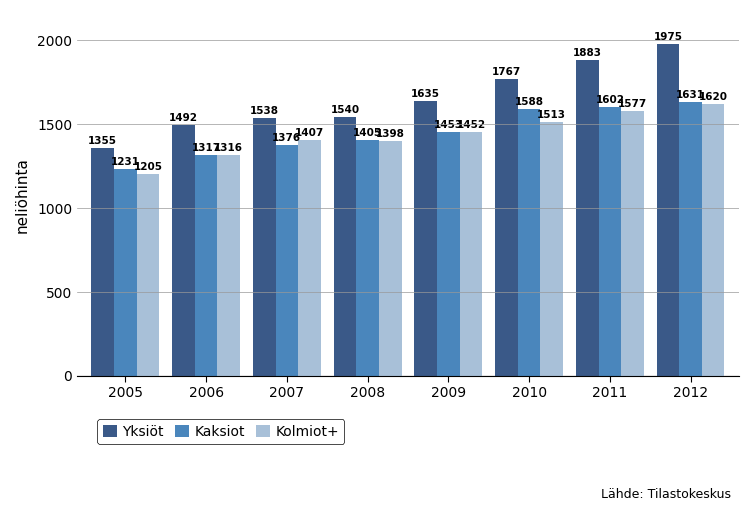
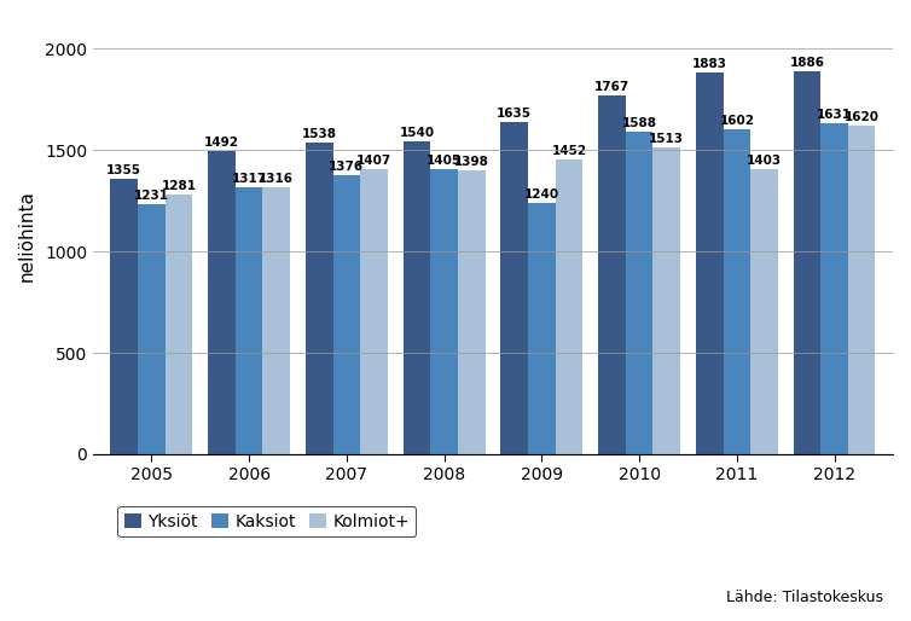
Kolmiot+/2005: 1205 -> 1281
Kaksiot/2009: 1450 -> 1240
Kolmiot+/2011: 1577 -> 1403
Yksiöt/2012: 1975 -> 1886
